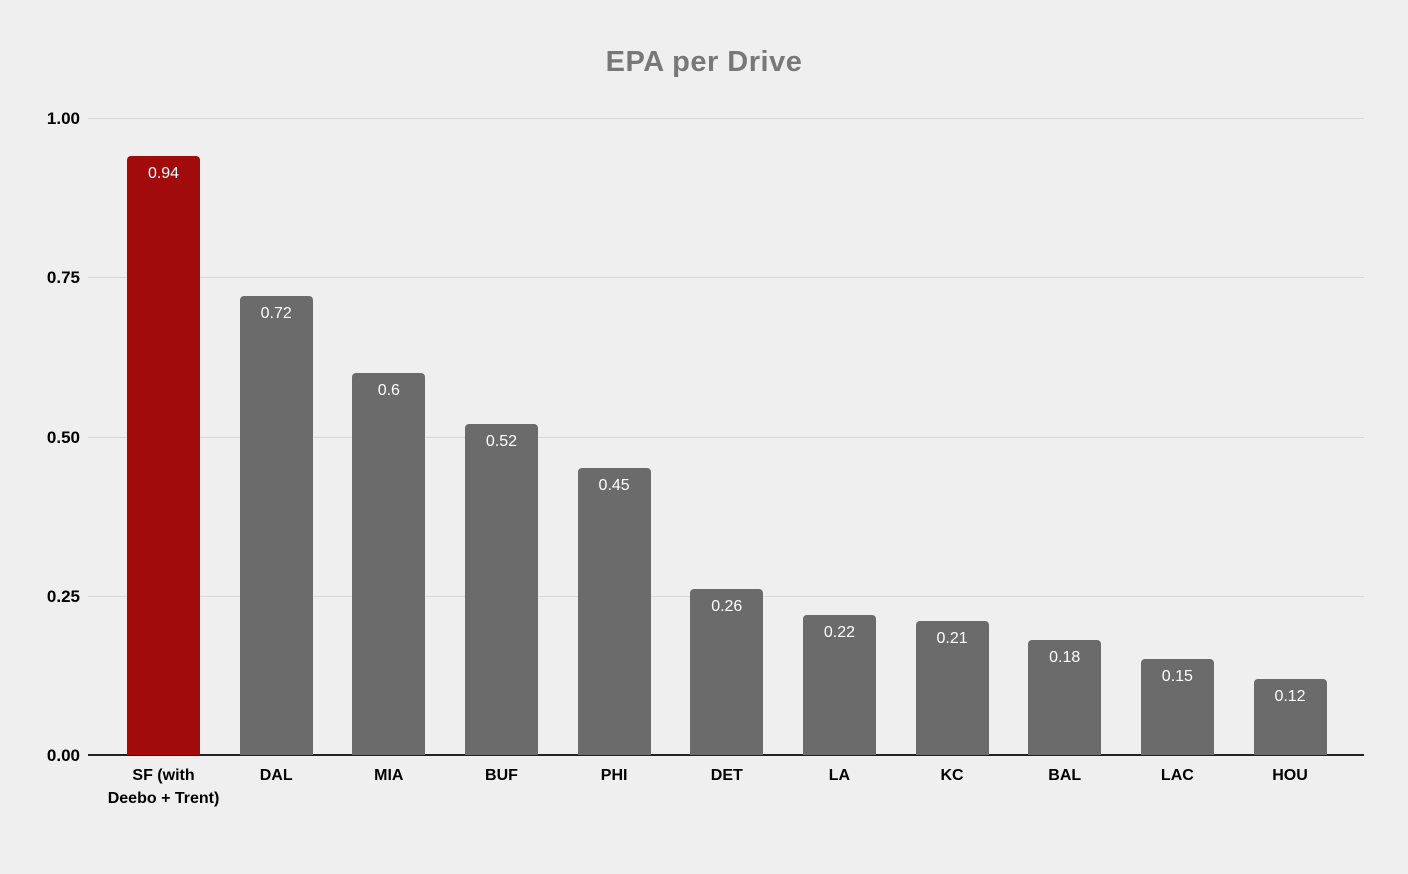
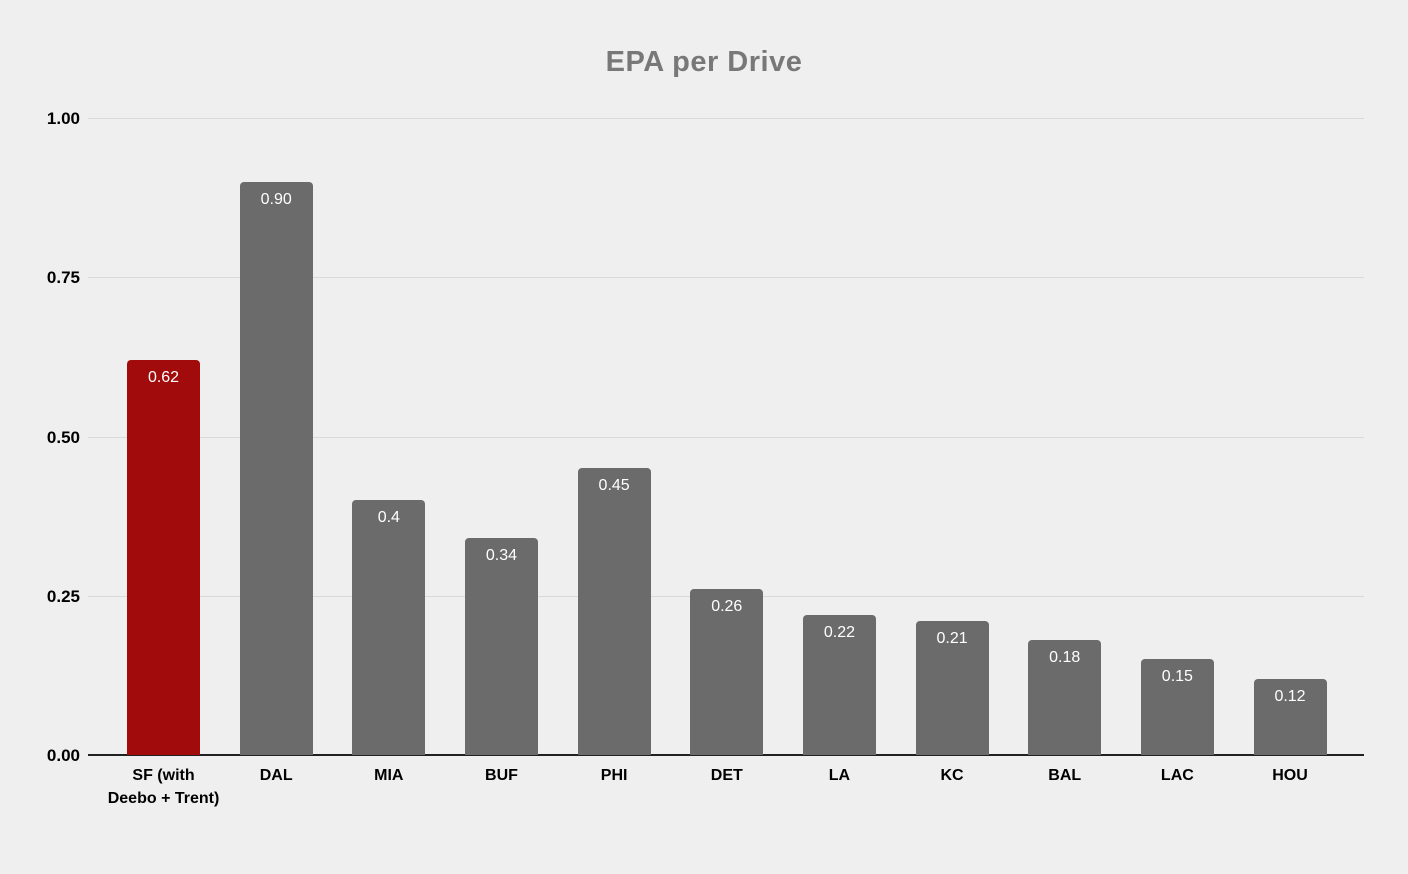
SF (with Deebo + Trent): 0.94 -> 0.62
DAL: 0.72 -> 0.90
MIA: 0.6 -> 0.4
BUF: 0.52 -> 0.34
